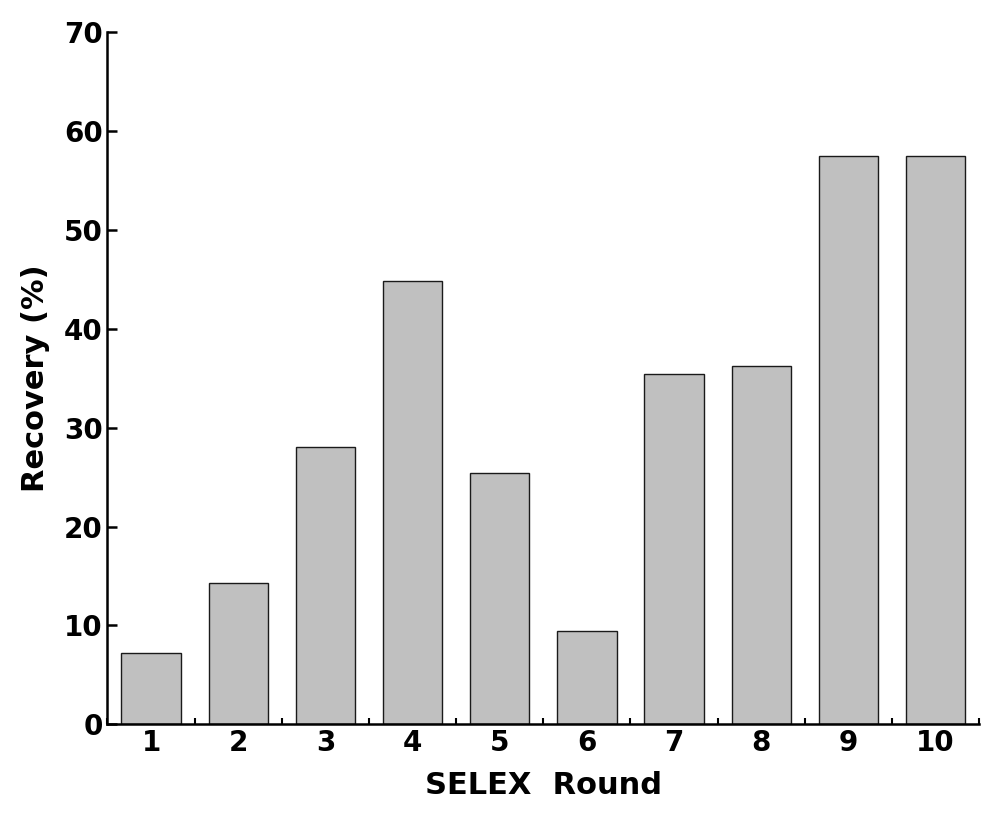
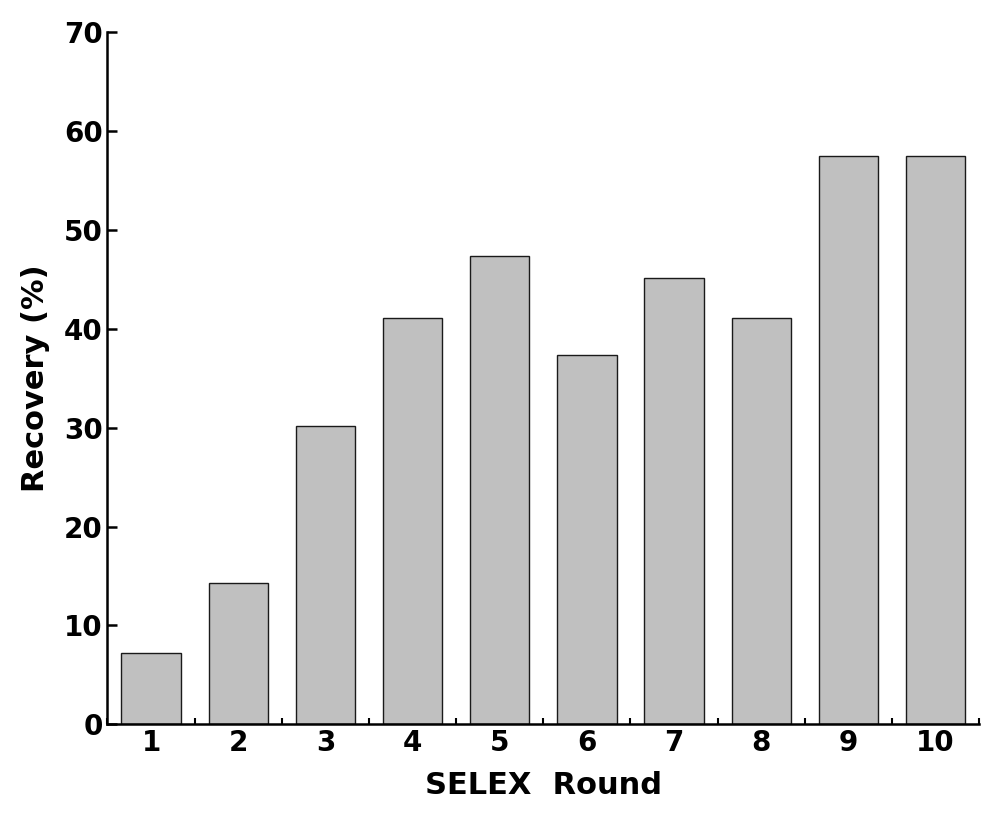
3: 28.0 -> 30.2
4: 44.8 -> 41.1
5: 25.4 -> 47.3
6: 9.4 -> 37.3
7: 35.4 -> 45.1
8: 36.2 -> 41.1
